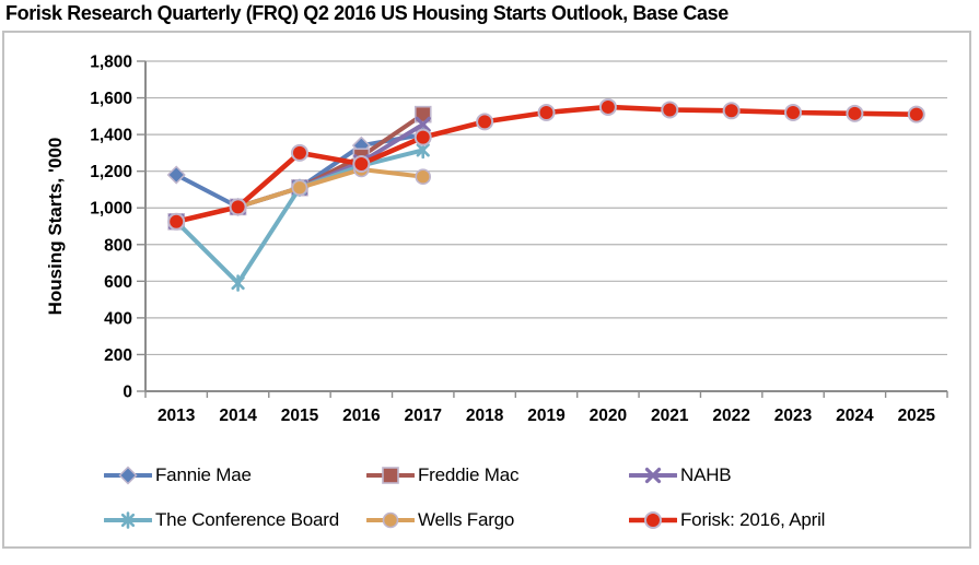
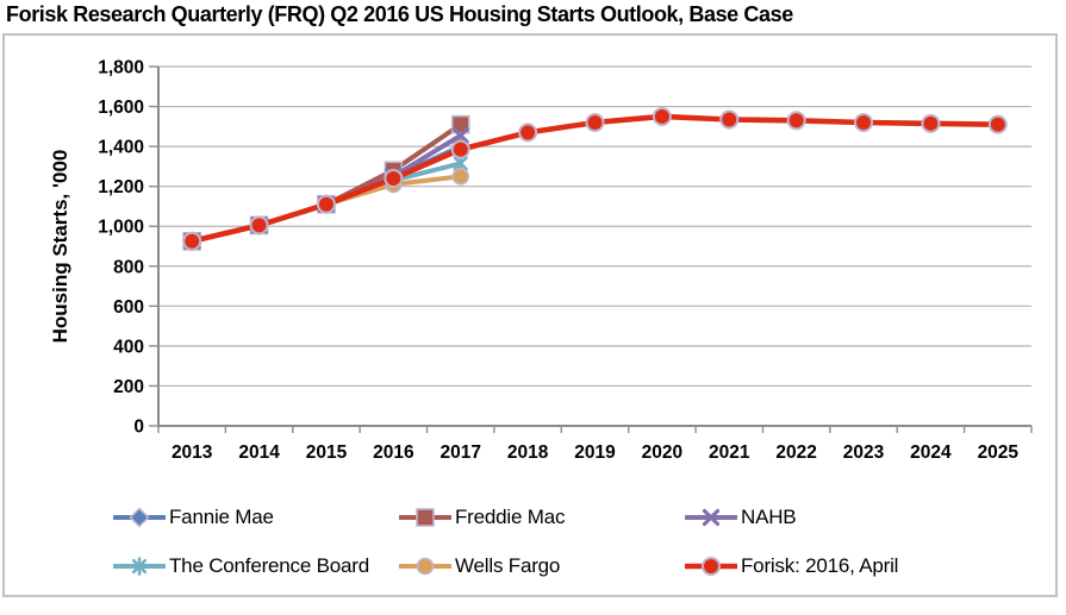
Fannie Mae/2013: 1180 -> 920
The Conference Board/2014: 590 -> 1000
Forisk: 2016, April/2015: 1300 -> 1110
Fannie Mae/2016: 1340 -> 1240
Wells Fargo/2017: 1170 -> 1250
